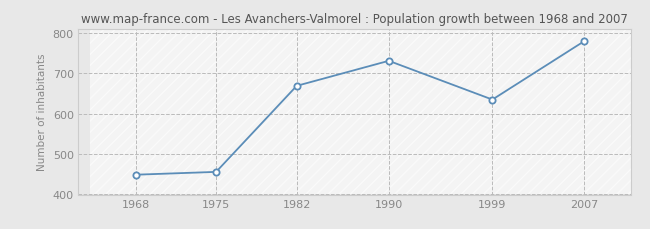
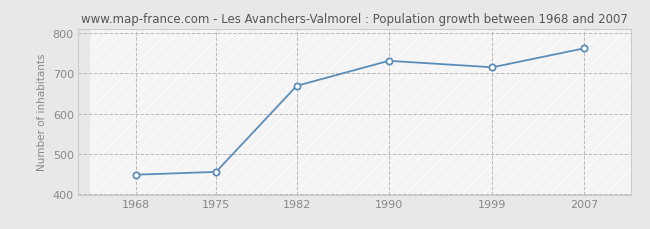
1999: 635 -> 715
2007: 780 -> 762
